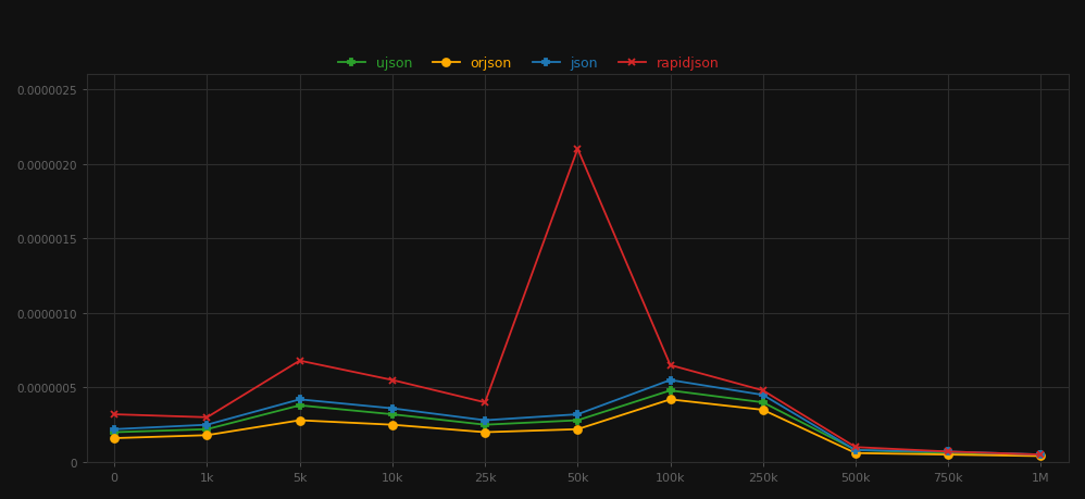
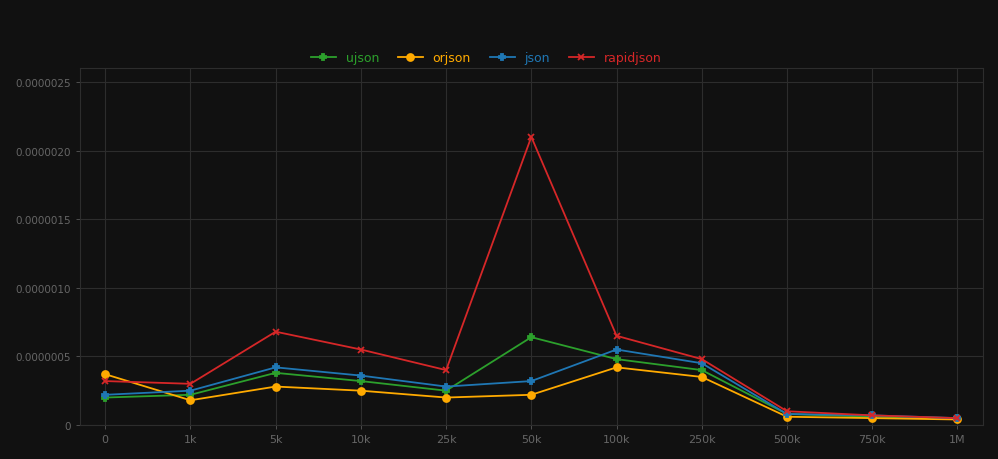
orjson/0: 0.00000016 -> 0.00000037
ujson/50k: 0.00000028 -> 0.00000064
